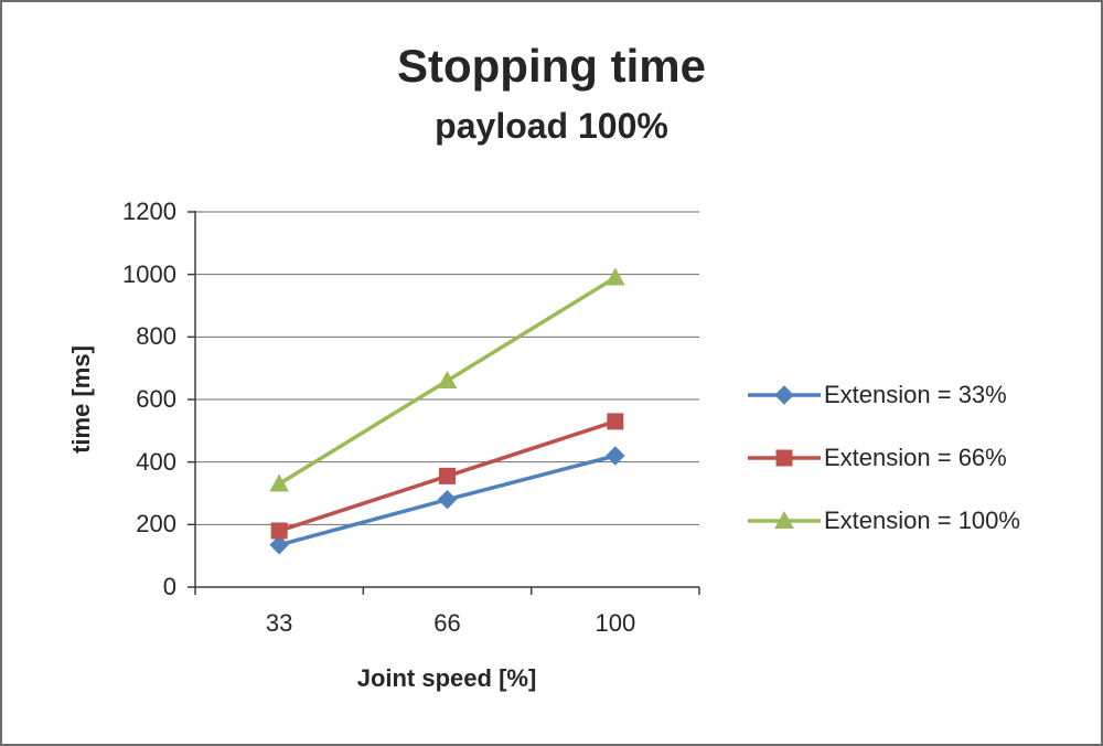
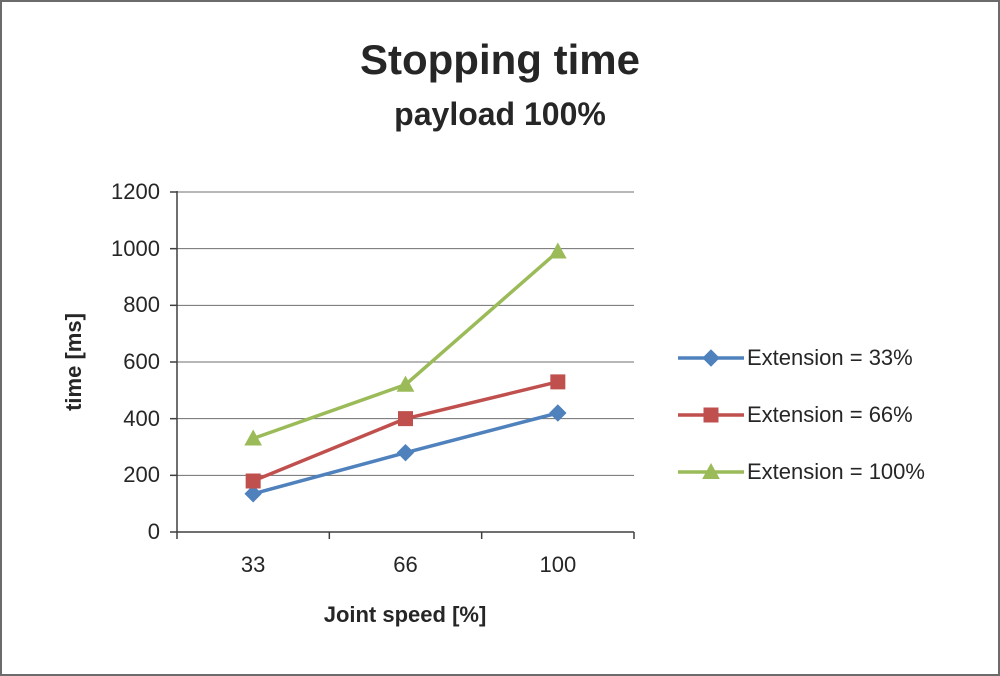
Extension = 66%/66: 360 -> 400
Extension = 100%/66: 660 -> 520
